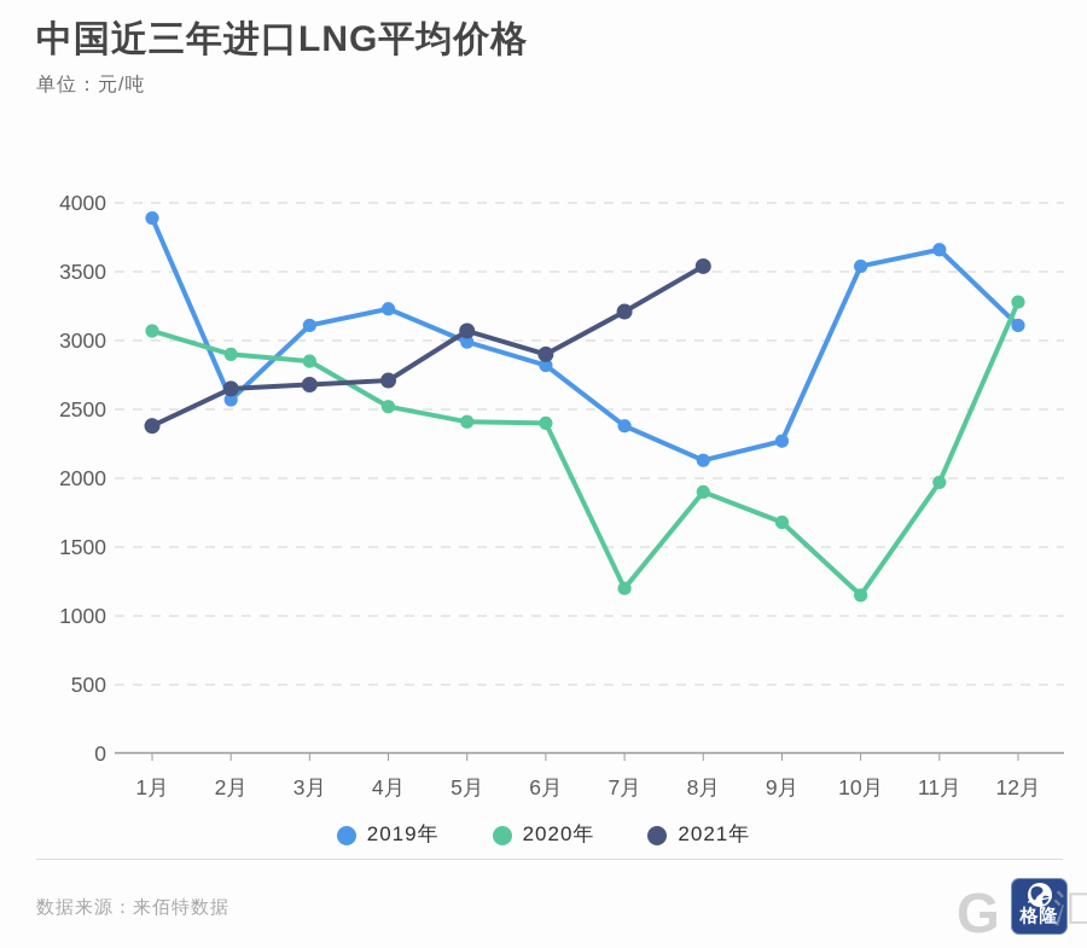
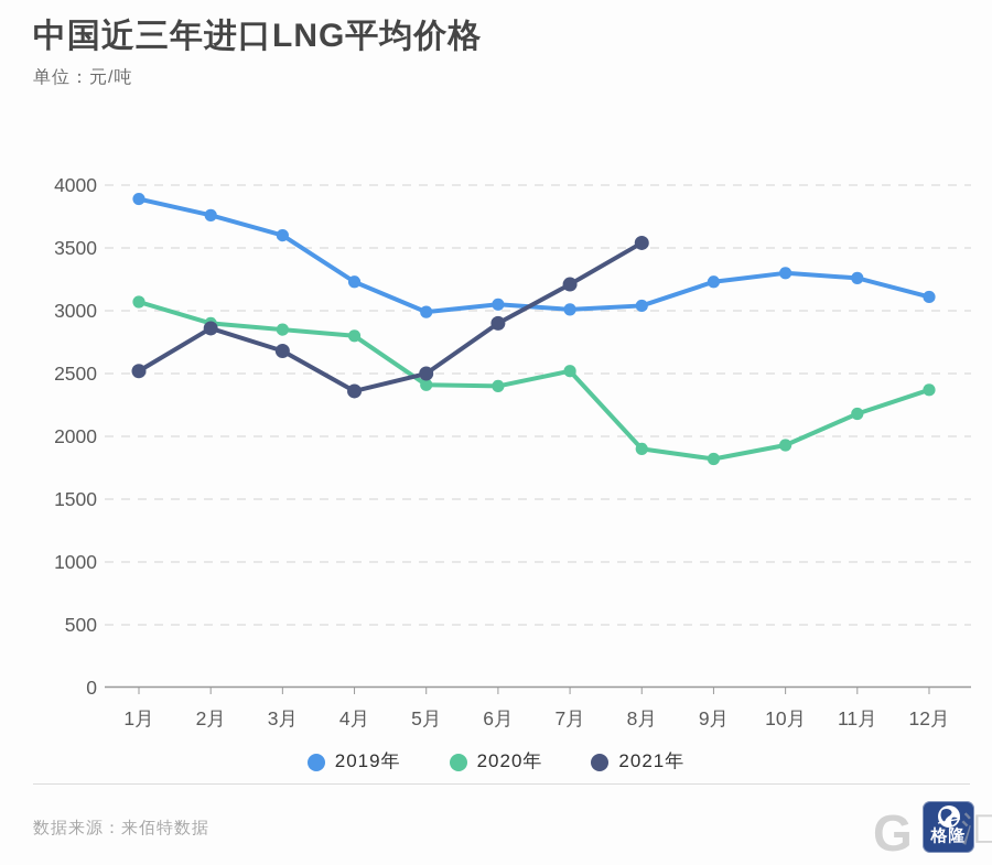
2021年/1月: 2380 -> 2520
2019年/2月: 2570 -> 3760
2021年/2月: 2650 -> 2860
2019年/3月: 3110 -> 3600
2020年/4月: 2520 -> 2800
2021年/4月: 2710 -> 2360
2021年/5月: 3070 -> 2500
2019年/6月: 2820 -> 3050
2019年/7月: 2380 -> 3010
2020年/7月: 1200 -> 2520
2019年/8月: 2130 -> 3040
2019年/9月: 2270 -> 3230
2020年/9月: 1680 -> 1820
2019年/10月: 3540 -> 3300
2020年/10月: 1150 -> 1930
2019年/11月: 3660 -> 3260
2020年/11月: 1970 -> 2180
2020年/12月: 3280 -> 2370
